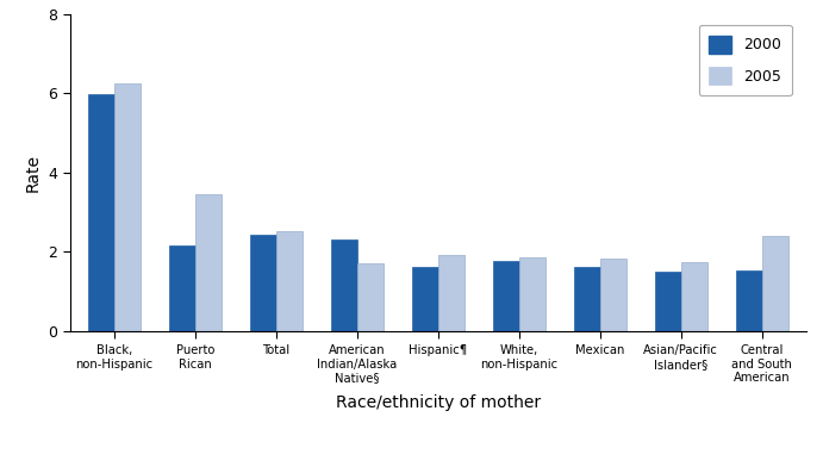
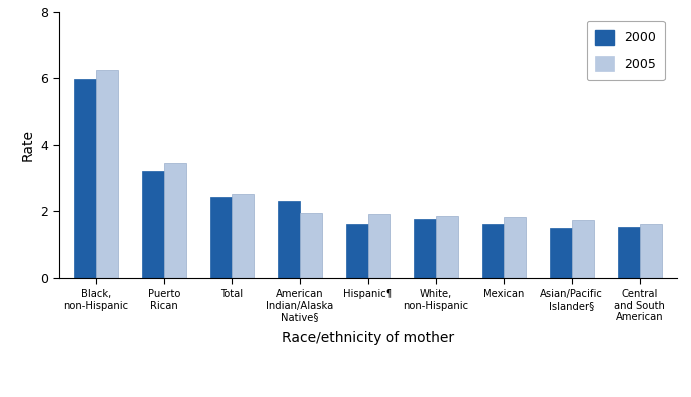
2000/Puerto Rican: 2.15 -> 3.22
2005/American Indian/Alaska Native§: 1.70 -> 1.95
2005/Central and South American: 2.40 -> 1.62
